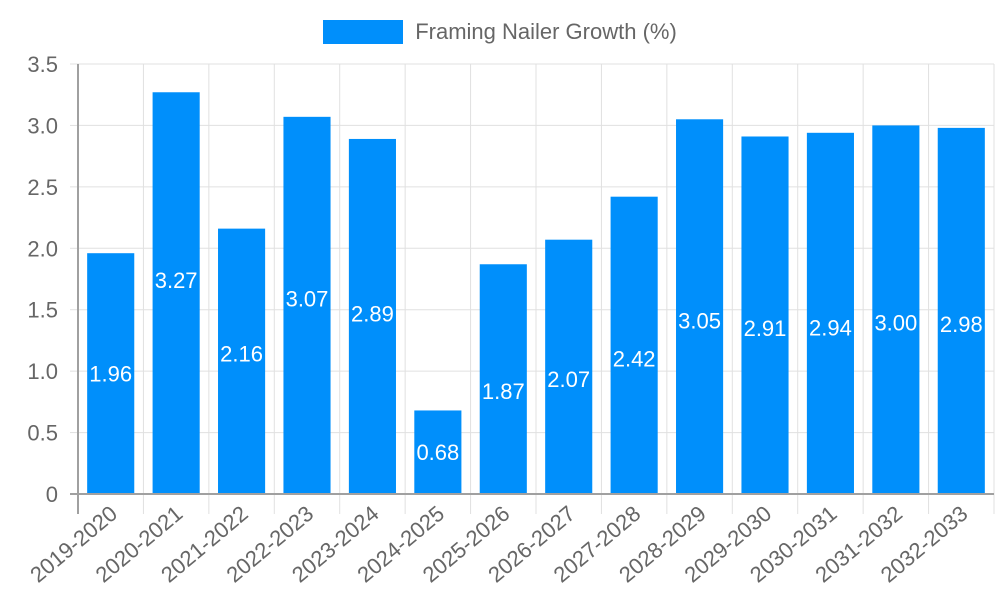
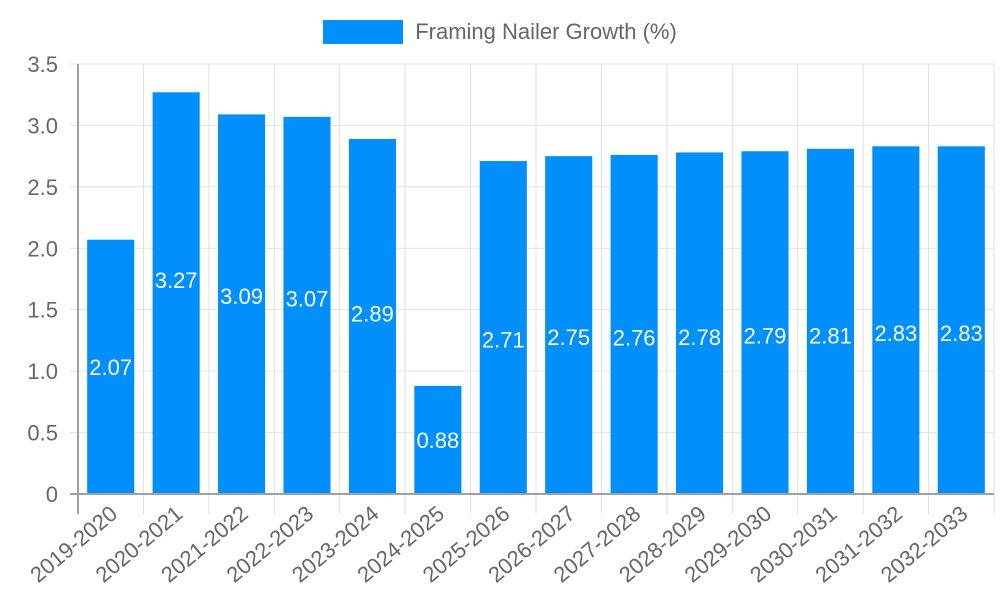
2019-2020: 1.96 -> 2.07
2021-2022: 2.16 -> 3.09
2024-2025: 0.68 -> 0.88
2025-2026: 1.87 -> 2.71
2026-2027: 2.07 -> 2.75
2027-2028: 2.42 -> 2.76
2028-2029: 3.05 -> 2.78
2029-2030: 2.91 -> 2.79
2030-2031: 2.94 -> 2.81
2031-2032: 3.00 -> 2.83
2032-2033: 2.98 -> 2.83
